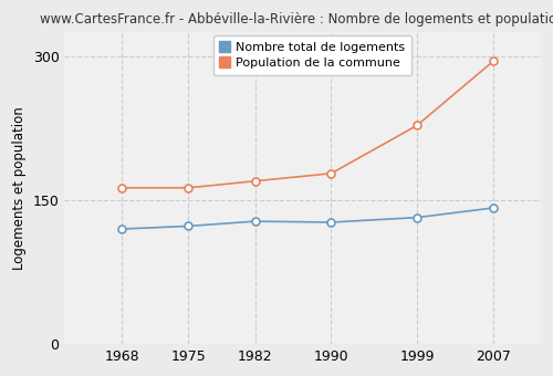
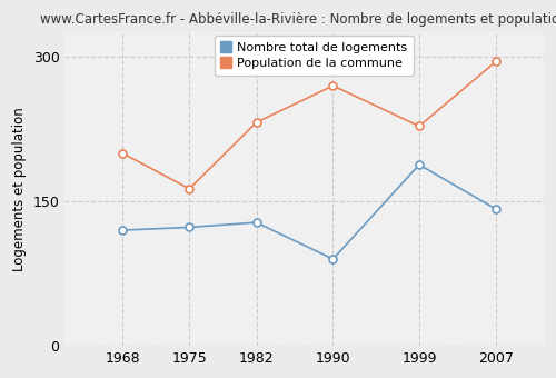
Population de la commune/1968: 163 -> 200
Population de la commune/1982: 170 -> 232
Nombre total de logements/1990: 127 -> 90
Population de la commune/1990: 178 -> 270
Nombre total de logements/1999: 132 -> 188
